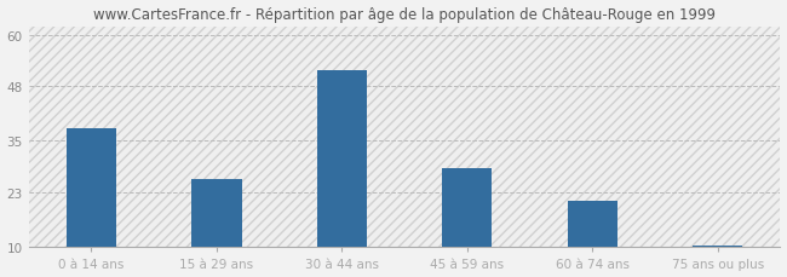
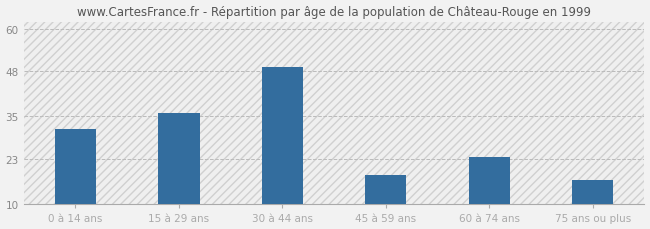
0 à 14 ans: 38.0 -> 31.5
15 à 29 ans: 26.0 -> 36.0
30 à 44 ans: 51.5 -> 49.0
45 à 59 ans: 28.5 -> 18.5
60 à 74 ans: 21.0 -> 23.5
75 ans ou plus: 10.5 -> 17.0
